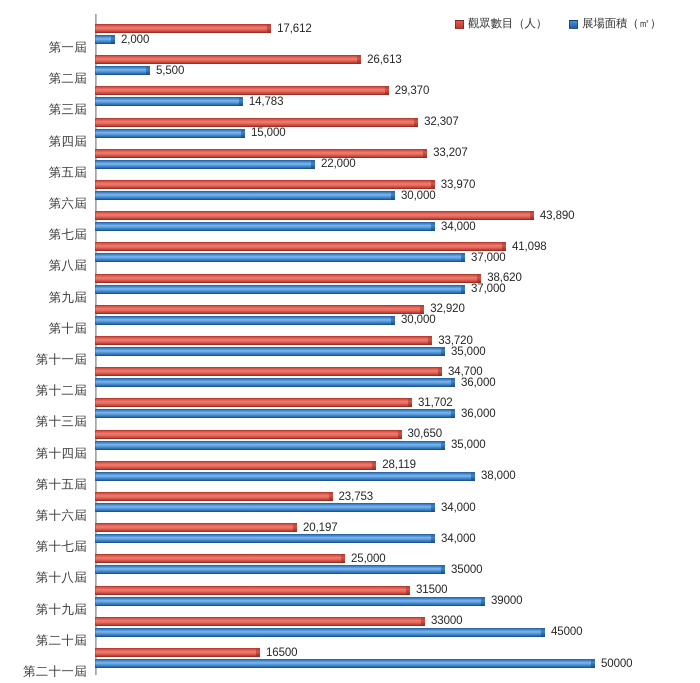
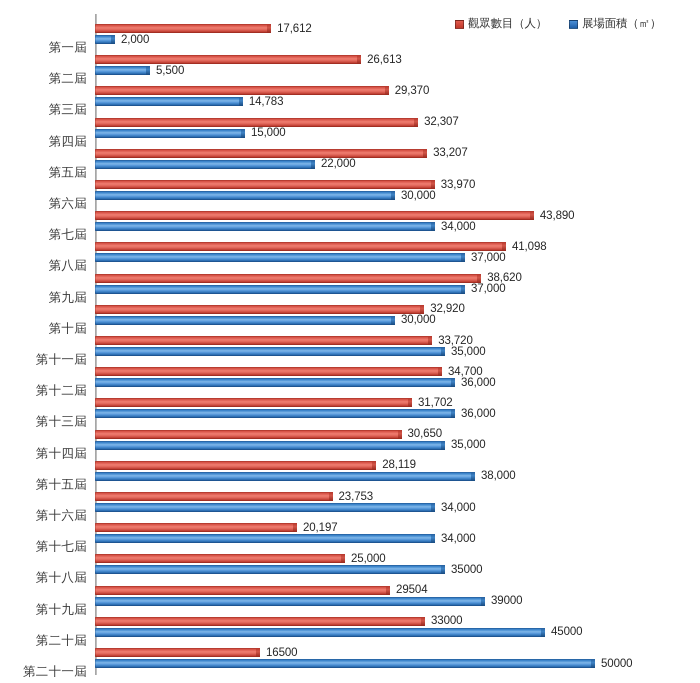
觀眾數目（人）/第十九屆: 31500 -> 29504
